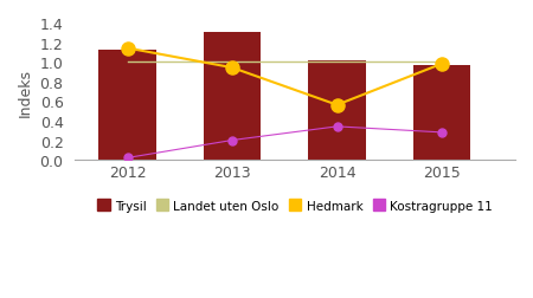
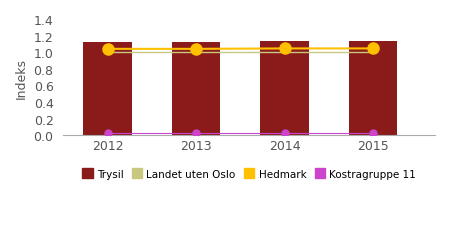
Hedmark/2012: 1.14 -> 1.04
Trysil/2013: 1.30 -> 1.12
Hedmark/2013: 0.94 -> 1.04
Kostragruppe 11/2013: 0.20 -> 0.02
Trysil/2014: 1.02 -> 1.13
Hedmark/2014: 0.56 -> 1.04
Kostragruppe 11/2014: 0.34 -> 0.02
Trysil/2015: 0.96 -> 1.13
Hedmark/2015: 0.98 -> 1.04
Kostragruppe 11/2015: 0.28 -> 0.02
